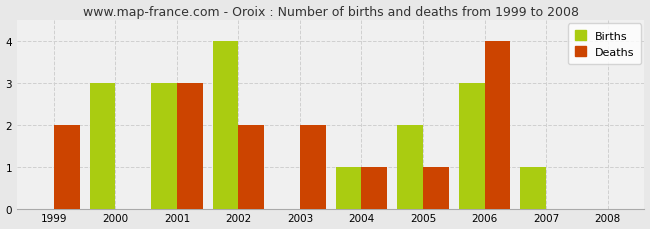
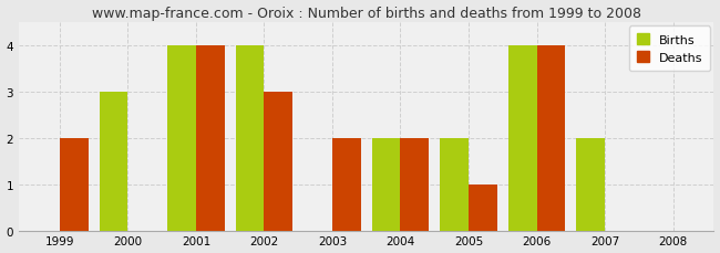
Births/2001: 3 -> 4
Deaths/2001: 3 -> 4
Deaths/2002: 2 -> 3
Births/2004: 1 -> 2
Deaths/2004: 1 -> 2
Births/2006: 3 -> 4
Births/2007: 1 -> 2
